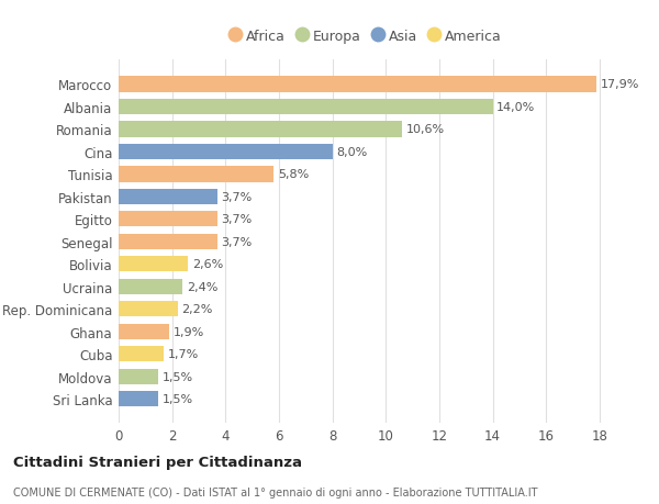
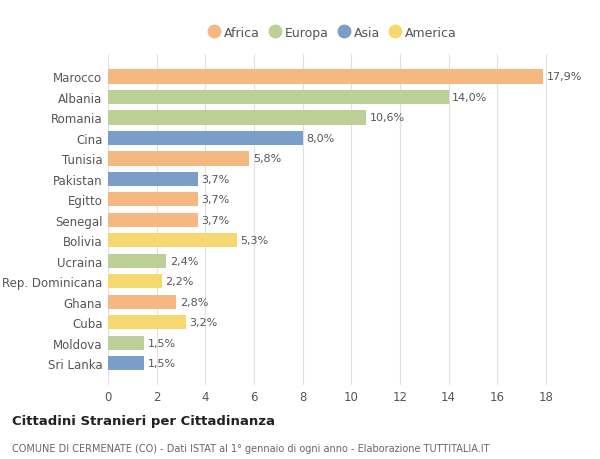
Bolivia: 2,6% -> 5,3%
Ghana: 1,9% -> 2,8%
Cuba: 1,7% -> 3,2%
